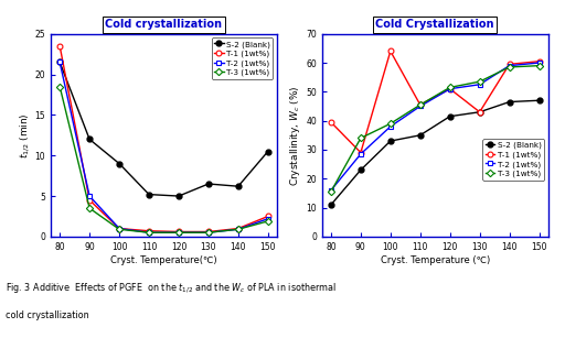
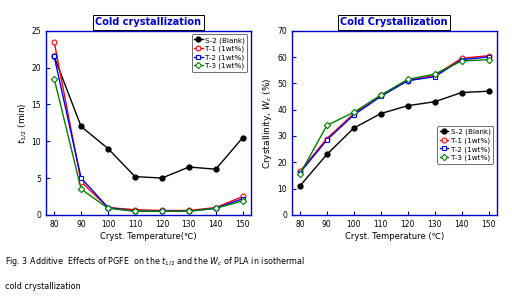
Cold Crystallization/T-1 (1wt%)/80: 39.5 -> 16.5
Cold Crystallization/T-1 (1wt%)/100: 64.0 -> 38.5
Cold Crystallization/S-2 (Blank)/110: 35.0 -> 38.5
Cold Crystallization/T-1 (1wt%)/130: 43.0 -> 53.0
